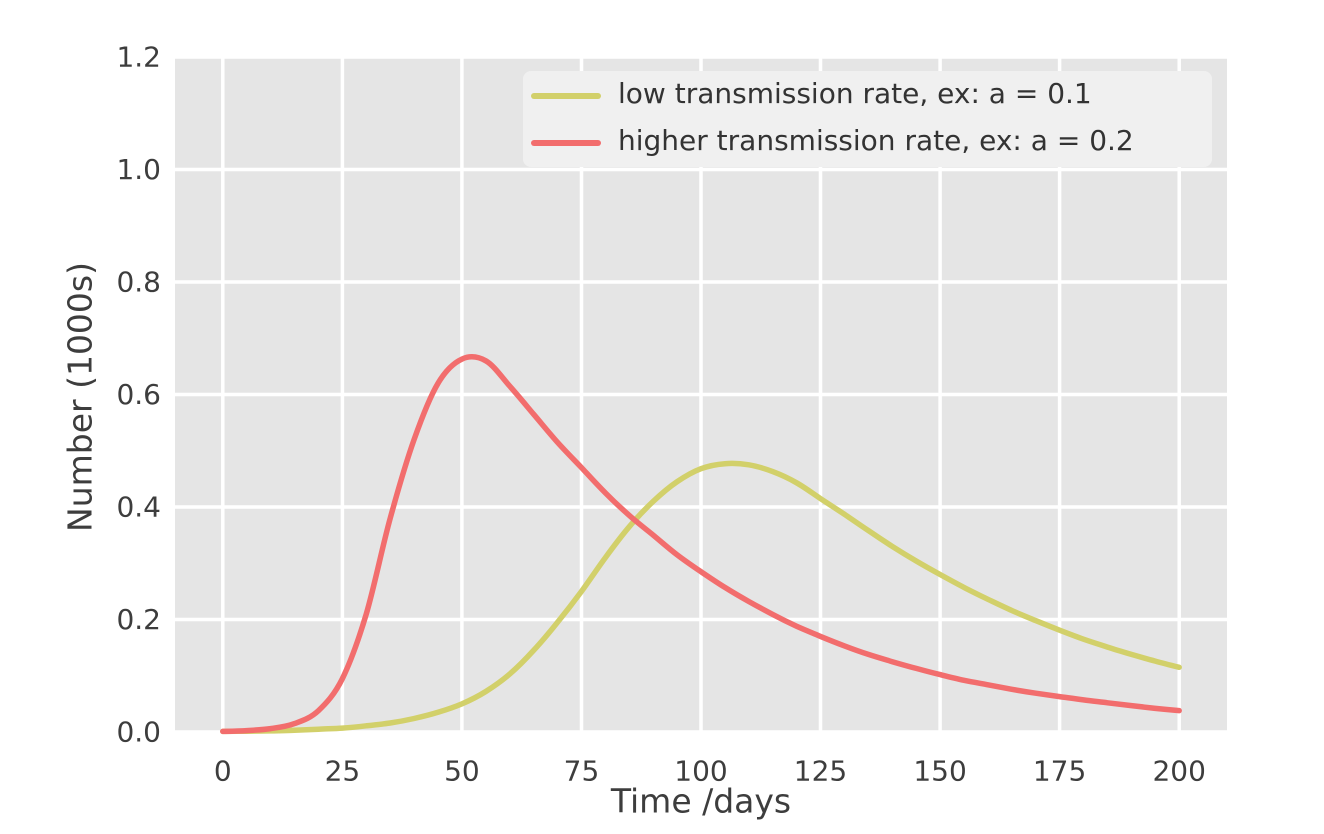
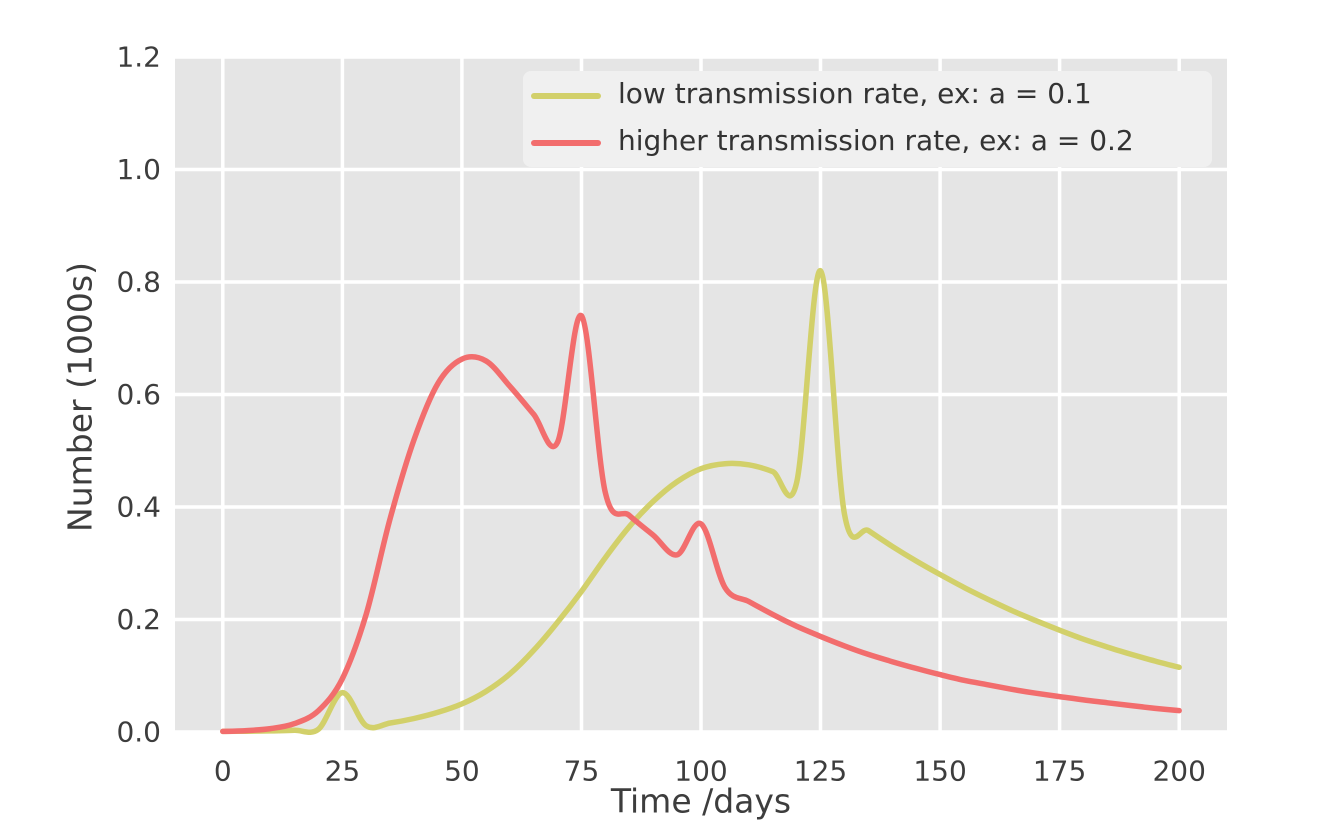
low transmission rate, ex: a = 0.1/25: 0.01 -> 0.07
higher transmission rate, ex: a = 0.2/75: 0.47 -> 0.74
higher transmission rate, ex: a = 0.2/100: 0.28 -> 0.37
low transmission rate, ex: a = 0.1/125: 0.41 -> 0.82
